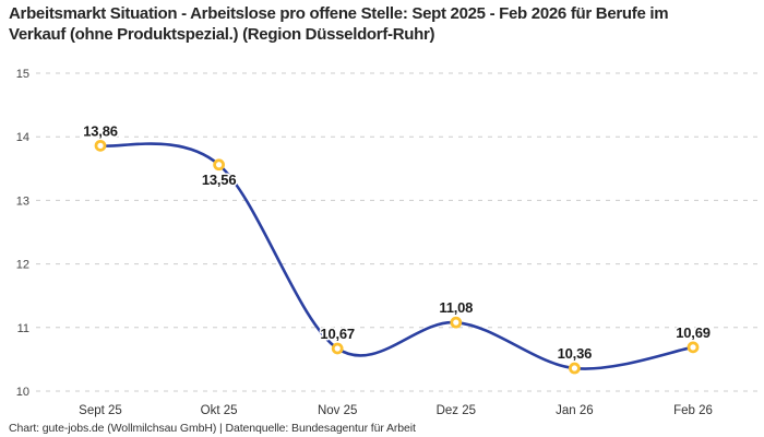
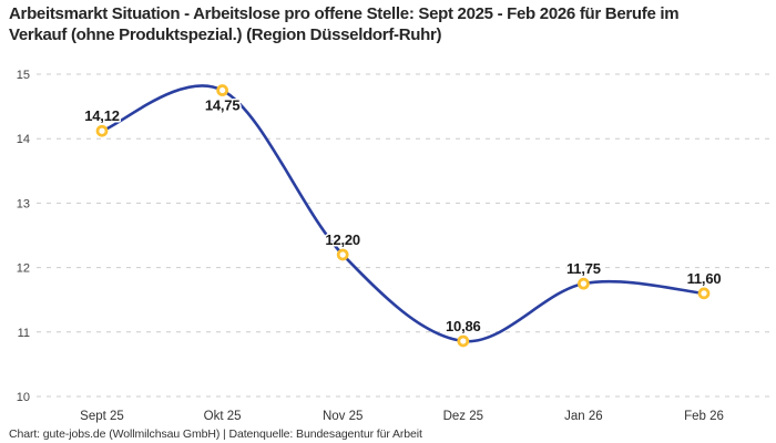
Sept 25: 13,86 -> 14,12
Okt 25: 13,56 -> 14,75
Nov 25: 10,67 -> 12,20
Dez 25: 11,08 -> 10,86
Jan 26: 10,36 -> 11,75
Feb 26: 10,69 -> 11,60
